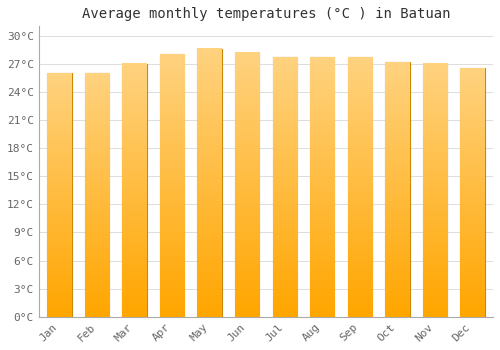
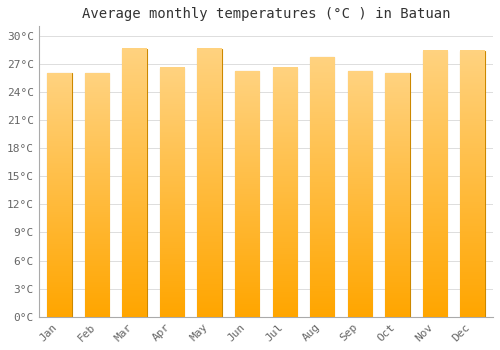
Mar: 27.0°C -> 28.6°C
Apr: 28.0°C -> 26.6°C
Jun: 28.2°C -> 26.2°C
Jul: 27.7°C -> 26.6°C
Sep: 27.7°C -> 26.2°C
Oct: 27.2°C -> 26.0°C
Nov: 27.0°C -> 28.4°C
Dec: 26.5°C -> 28.4°C
